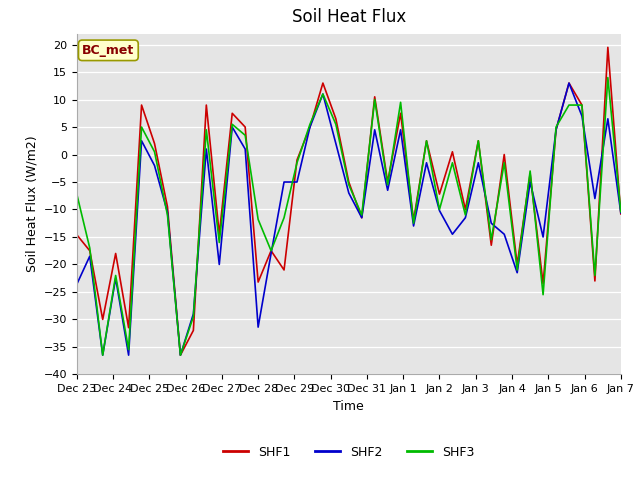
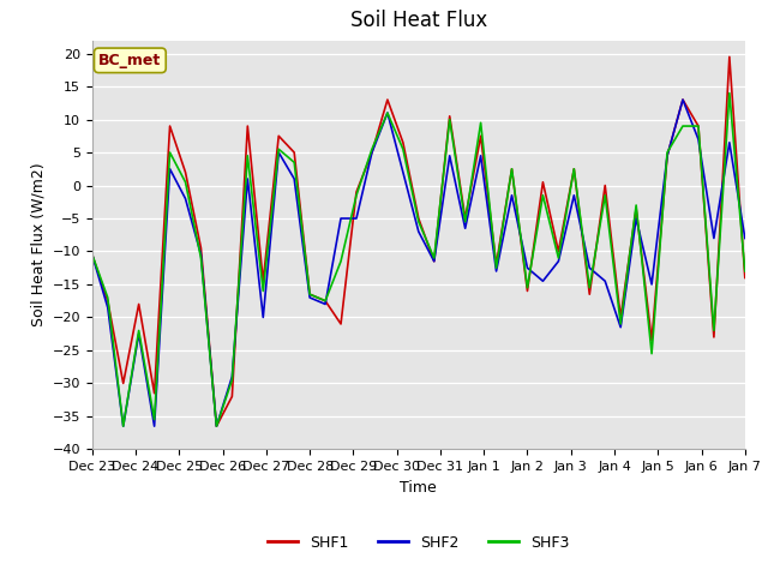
SHF1/Dec 23: -14.6 -> -10.5
SHF2/Dec 23: -23.6 -> -10.5
SHF3/Dec 23: -7.2 -> -10.5
SHF1/Dec 28: -23.2 -> -16.5
SHF2/Dec 28: -31.4 -> -17.0
SHF3/Dec 28: -11.8 -> -16.5
SHF1/Jan 2: -7.2 -> -16.0
SHF2/Jan 2: -10.2 -> -12.5
SHF3/Jan 2: -10.0 -> -15.5
SHF1/Jan 7: -10.8 -> -14.0
SHF2/Jan 7: -10.6 -> -8.0
SHF3/Jan 7: -10.4 -> -13.0
